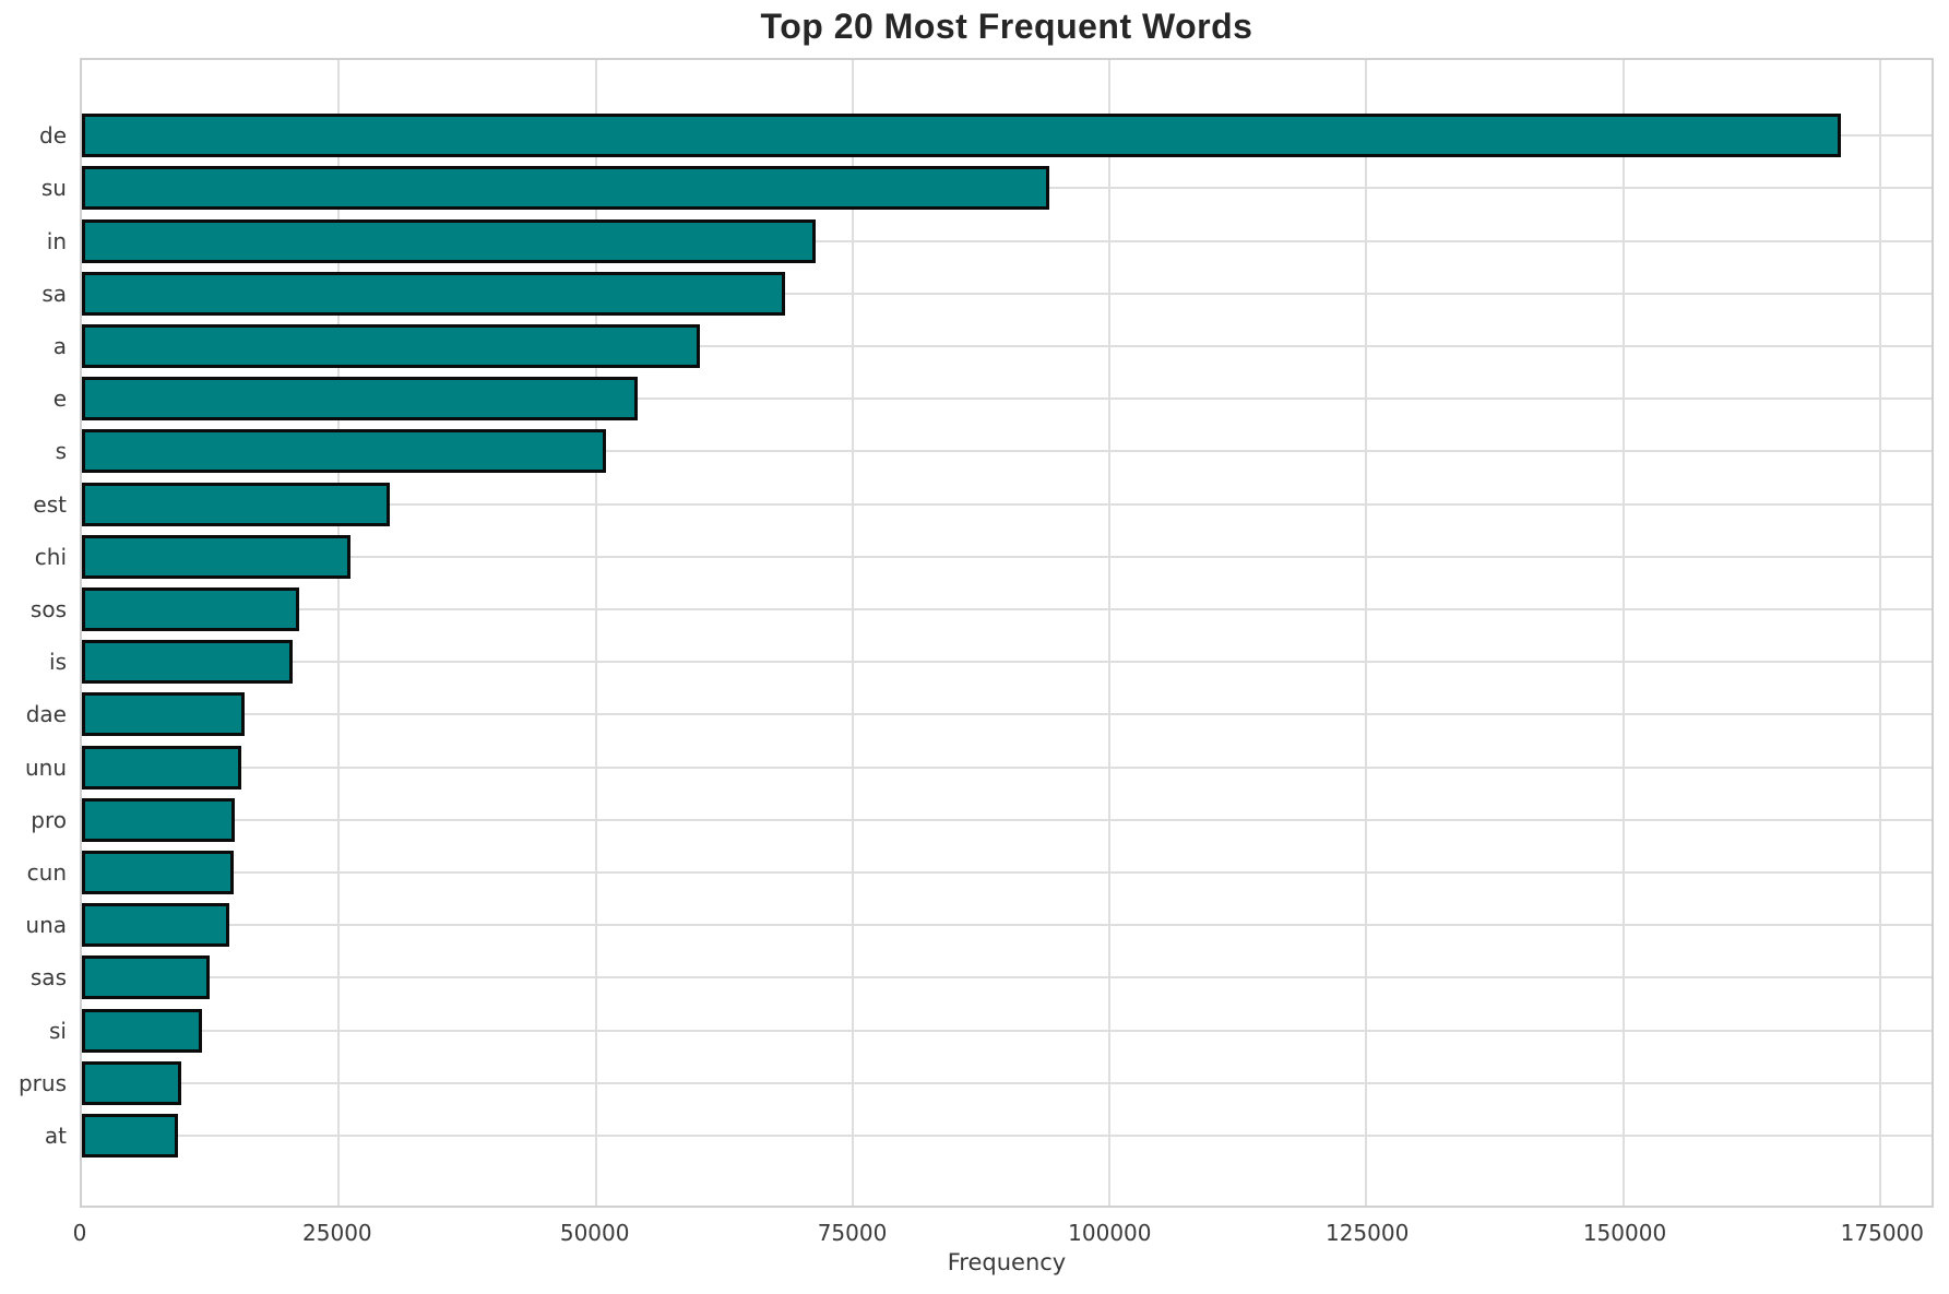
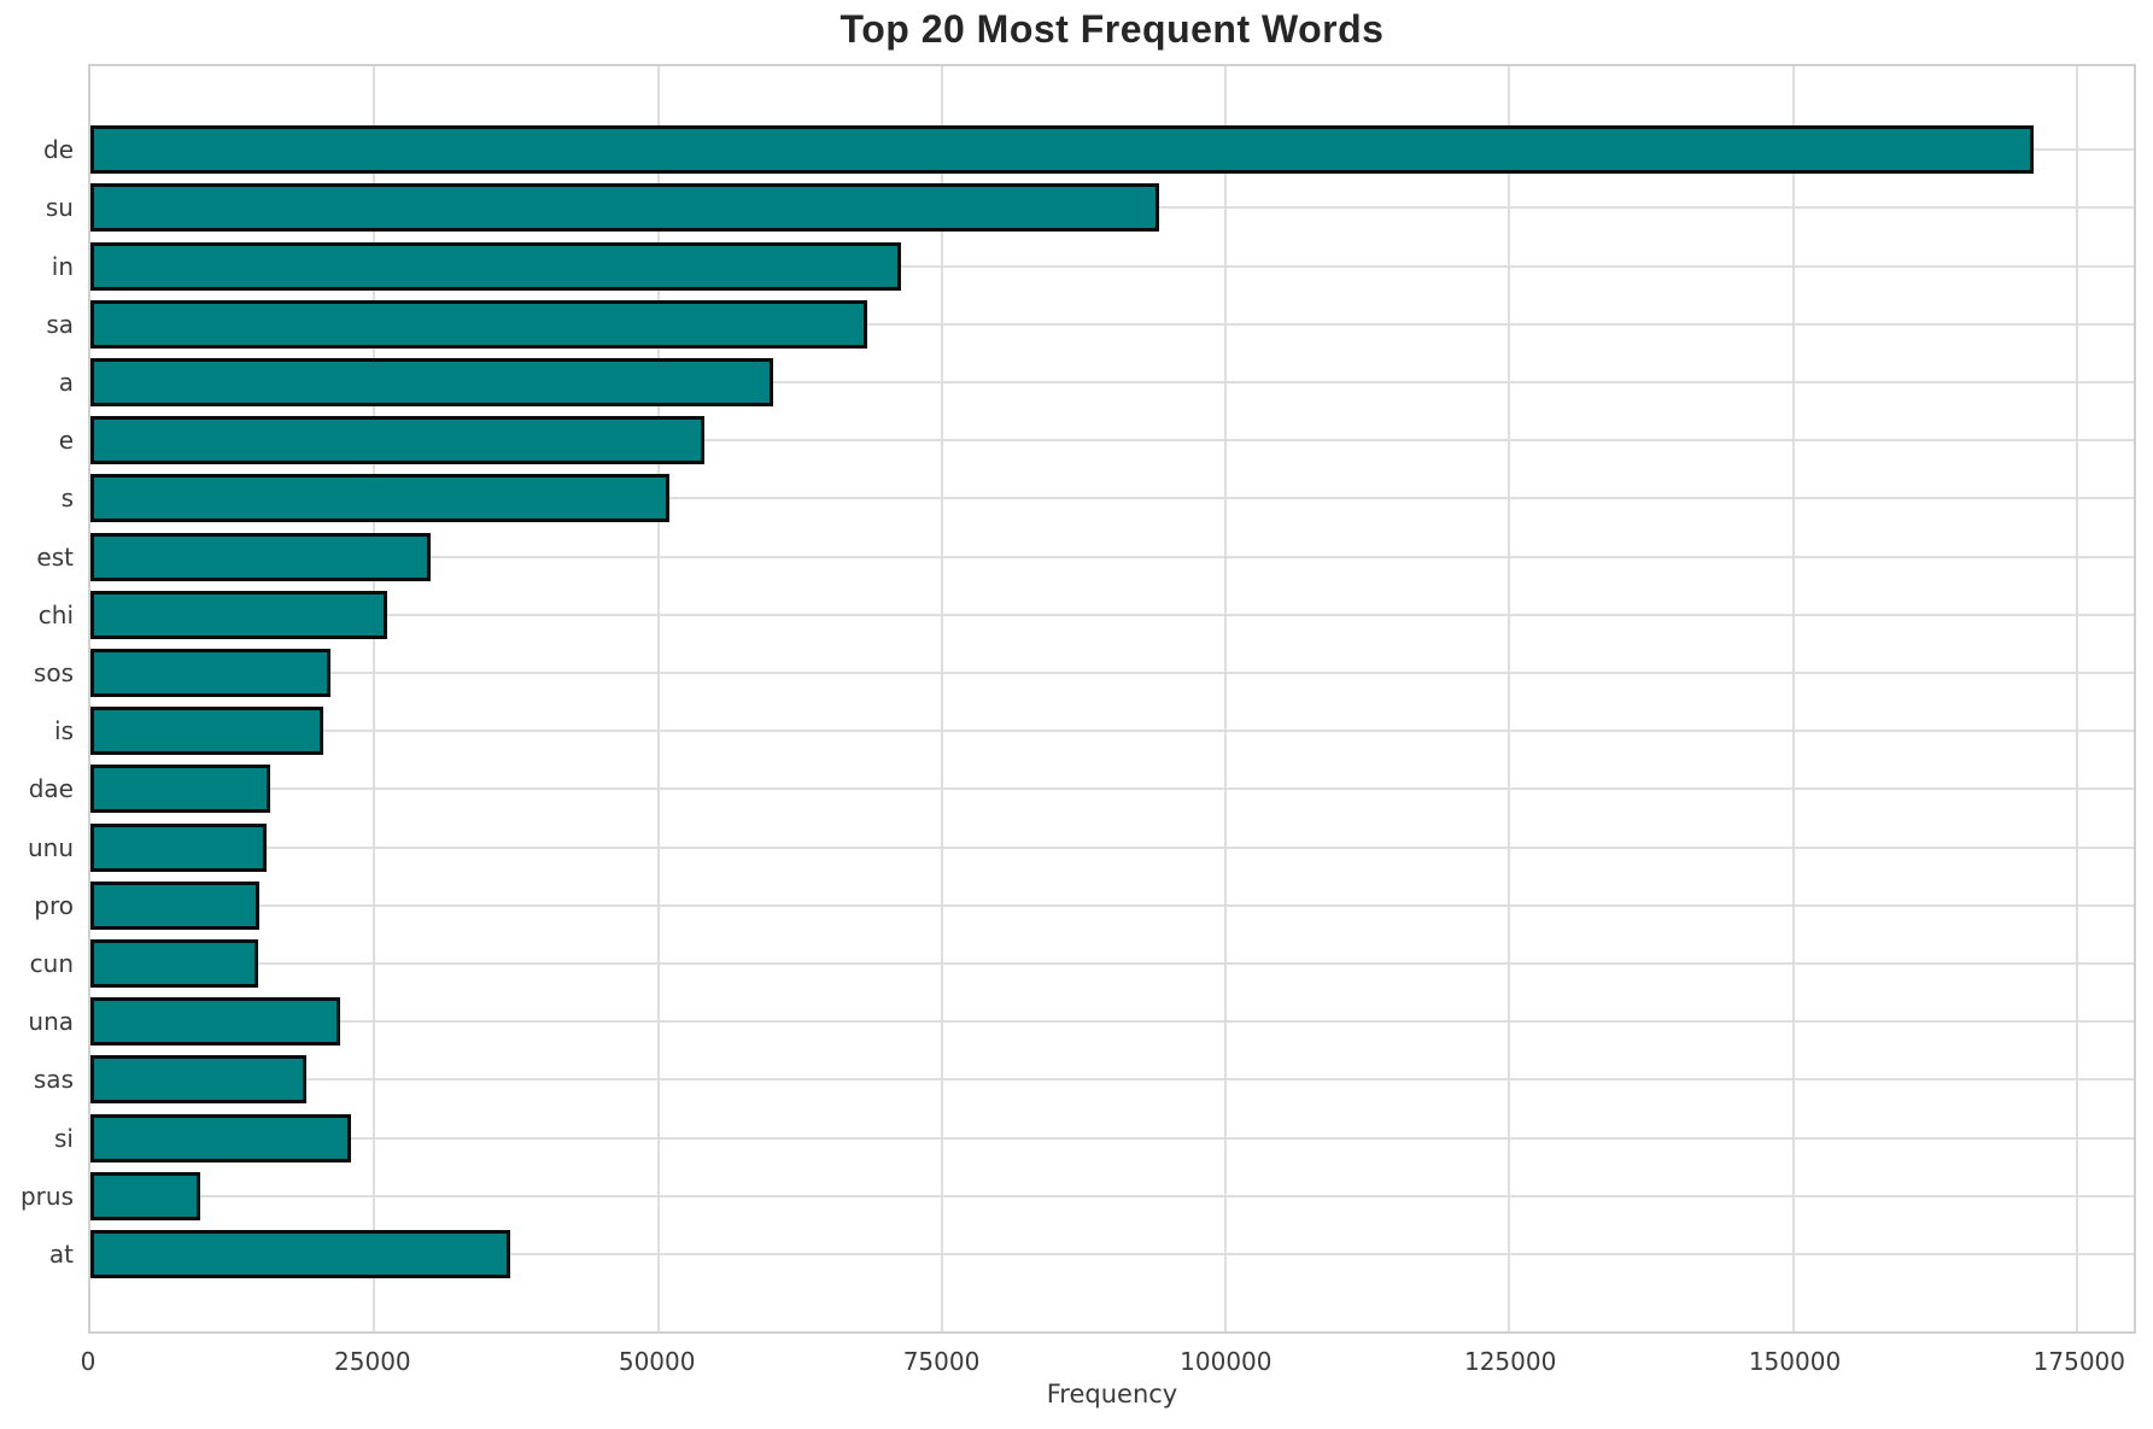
una: 14000 -> 22000
sas: 12000 -> 19000
si: 12000 -> 23000
at: 9000 -> 37000
